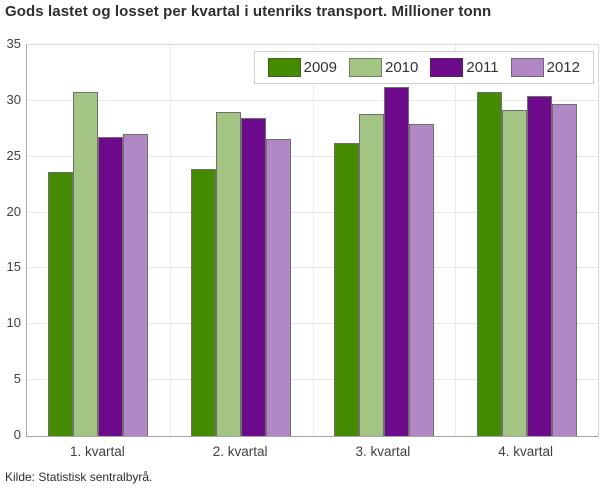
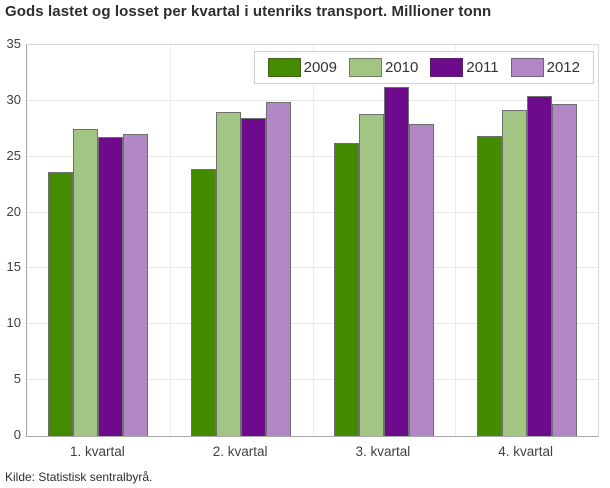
2010/1. kvartal: 30.8 -> 27.5
2012/2. kvartal: 26.6 -> 29.9
2009/4. kvartal: 30.8 -> 26.9
